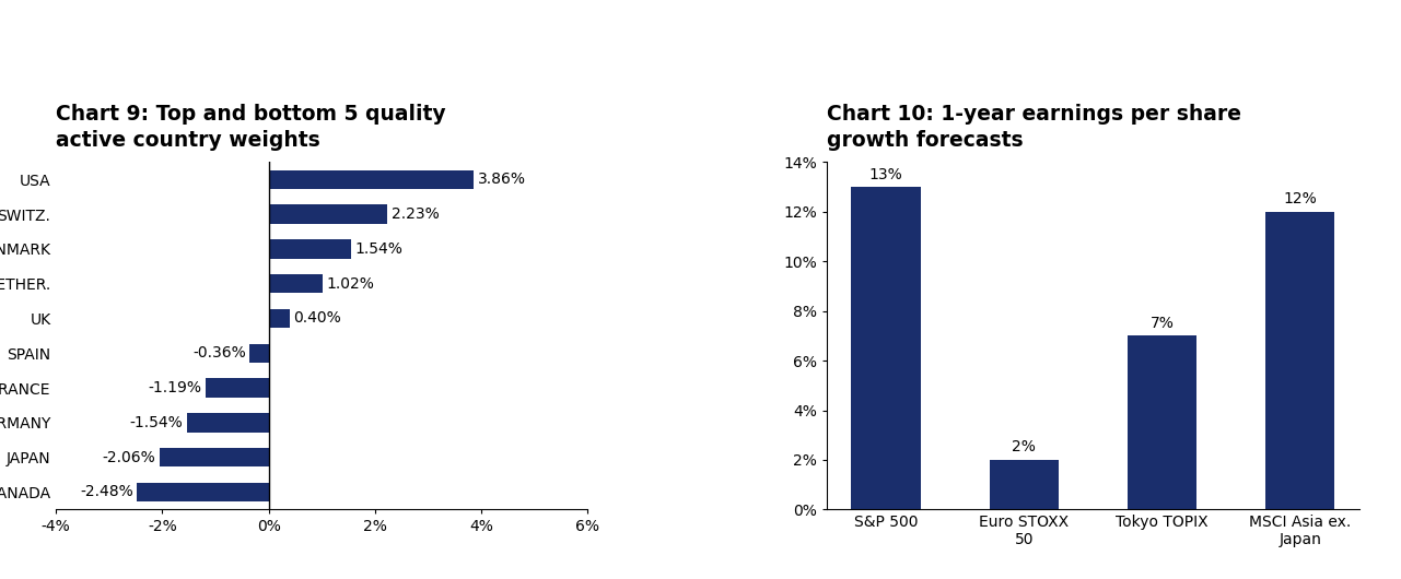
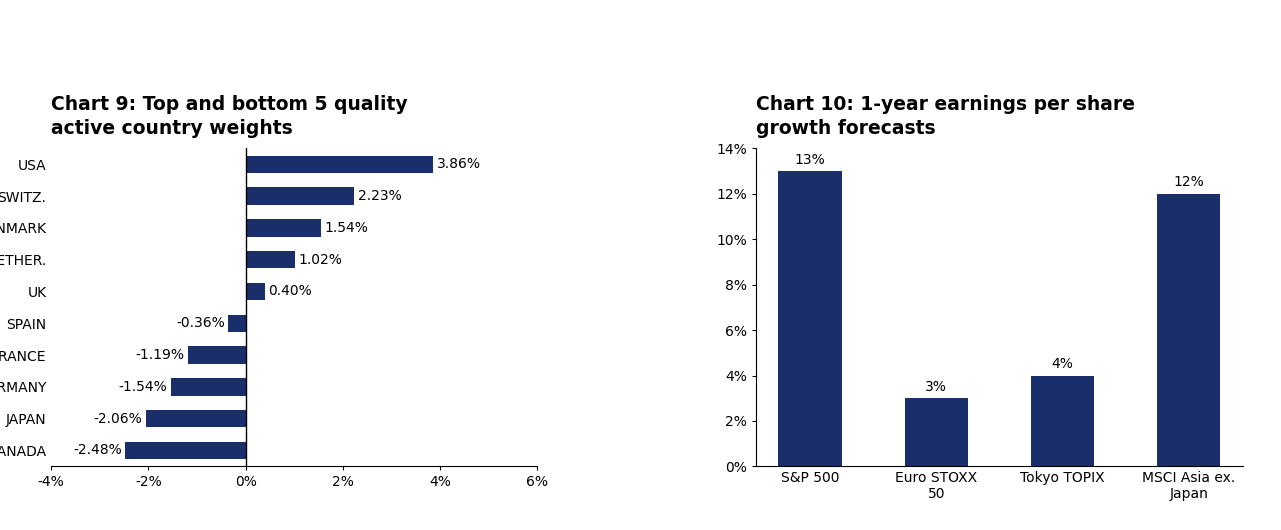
Euro STOXX 50: 2% -> 3%
Tokyo TOPIX: 7% -> 4%
